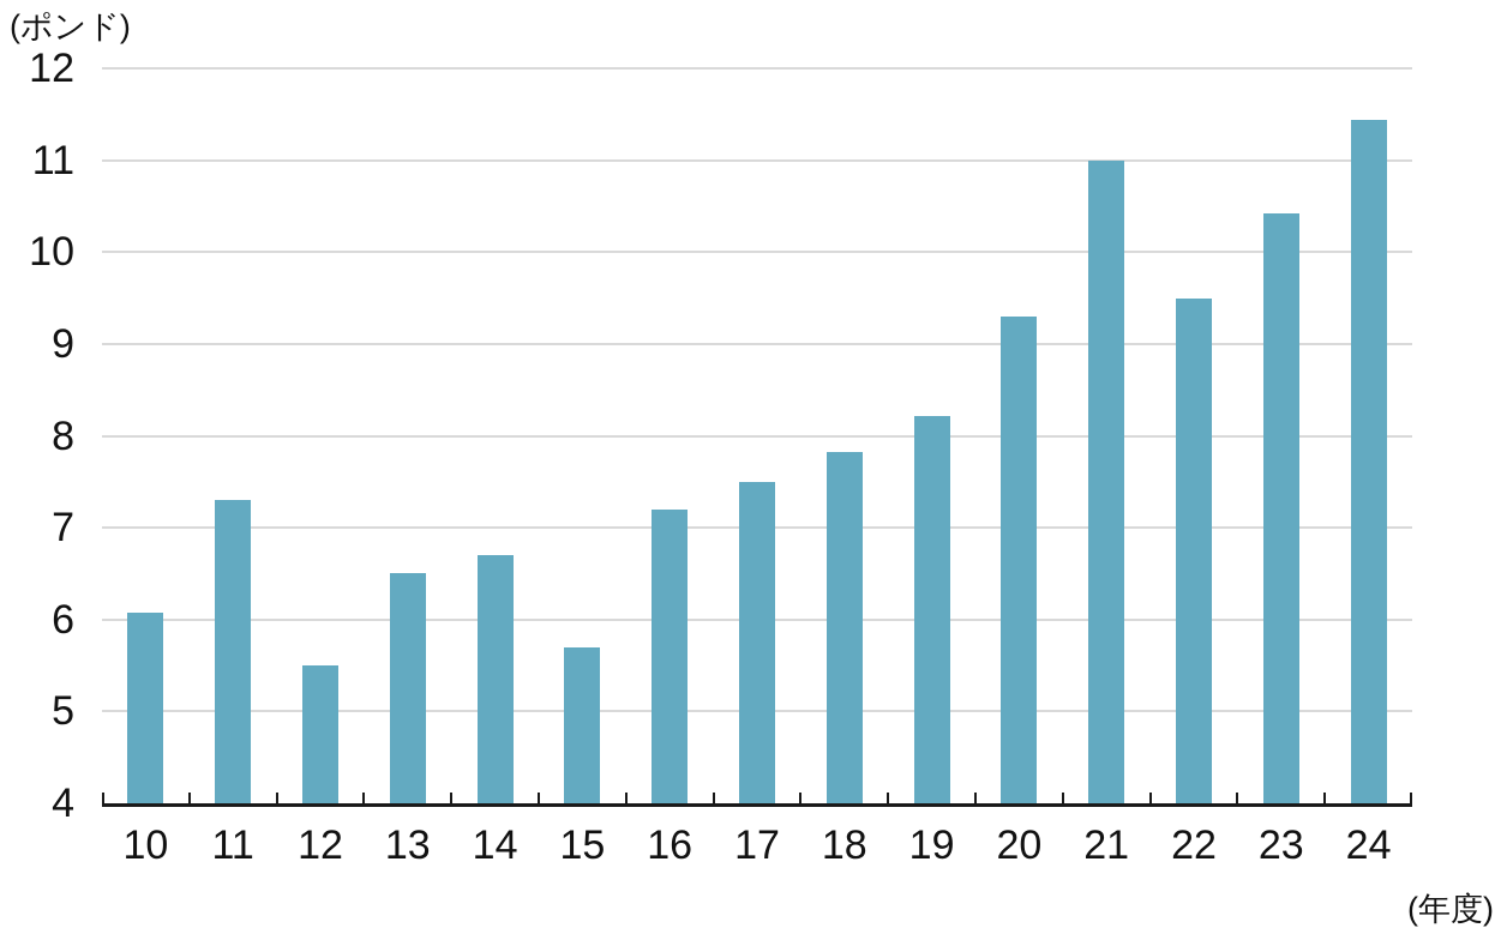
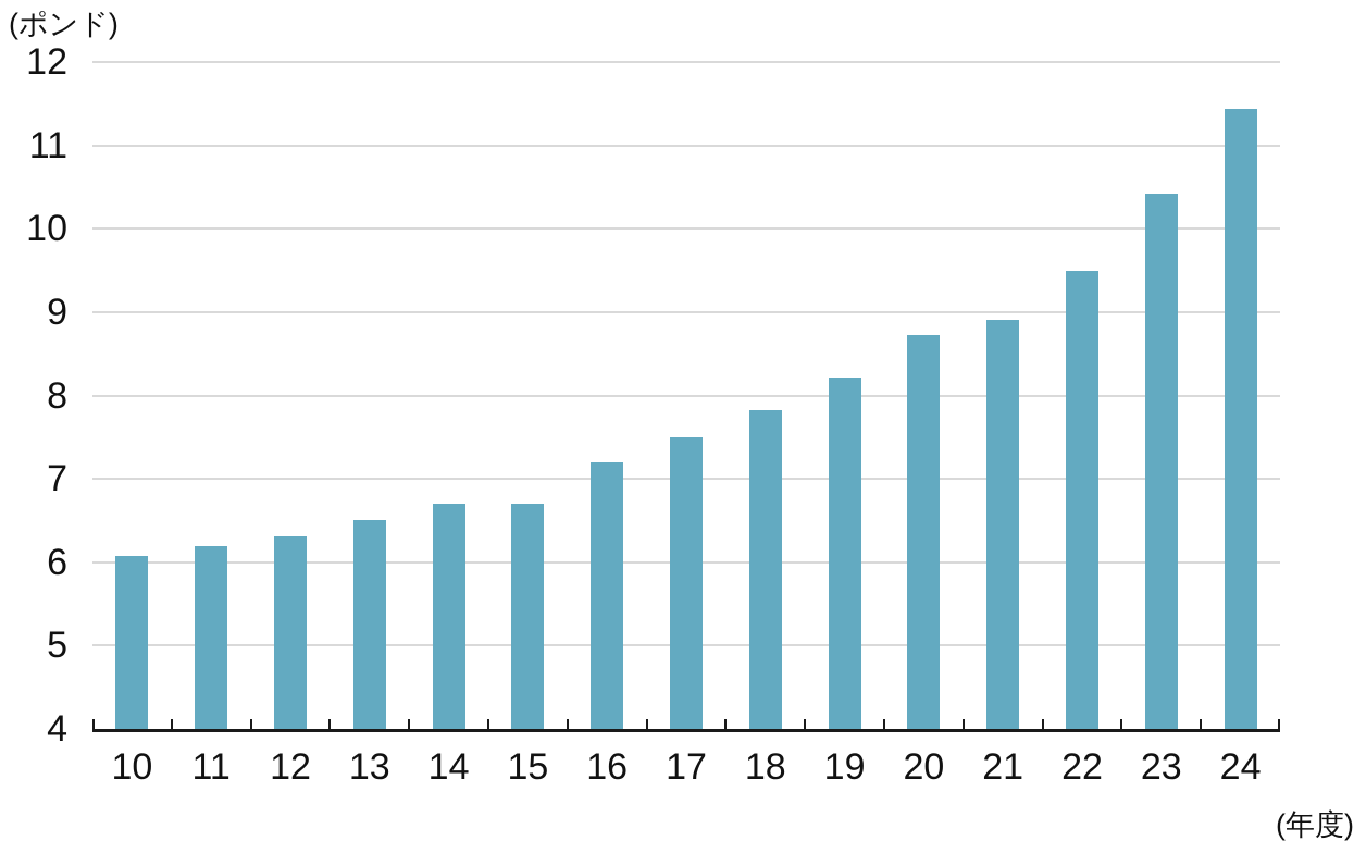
11: 7.3 -> 6.2
12: 5.5 -> 6.3
15: 5.7 -> 6.7
20: 9.3 -> 8.7
21: 11.0 -> 8.9
